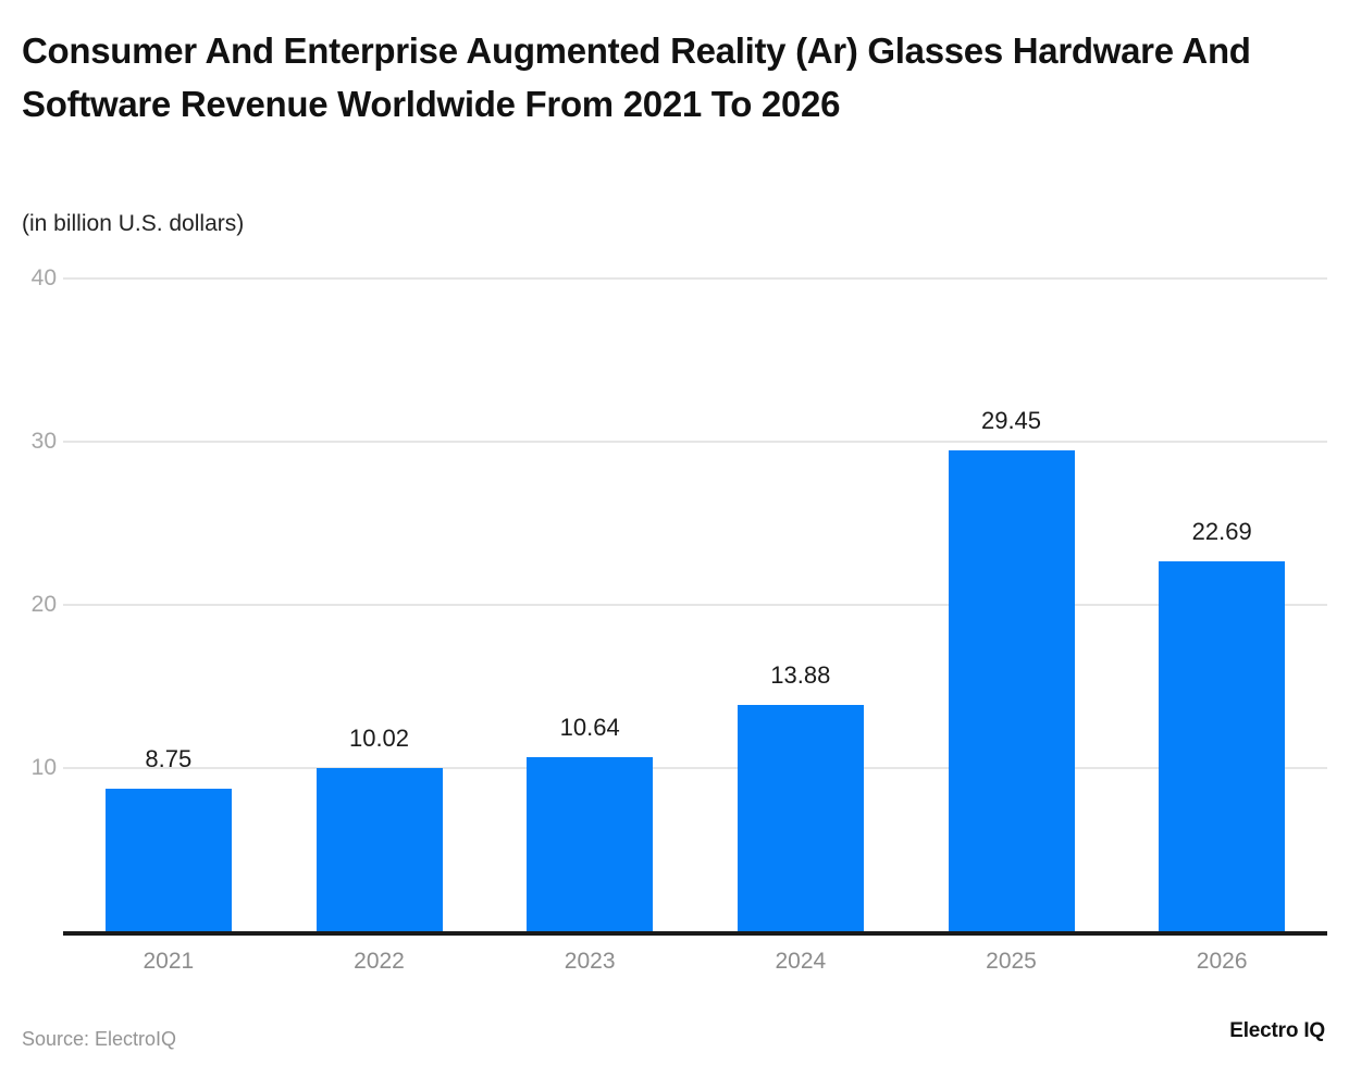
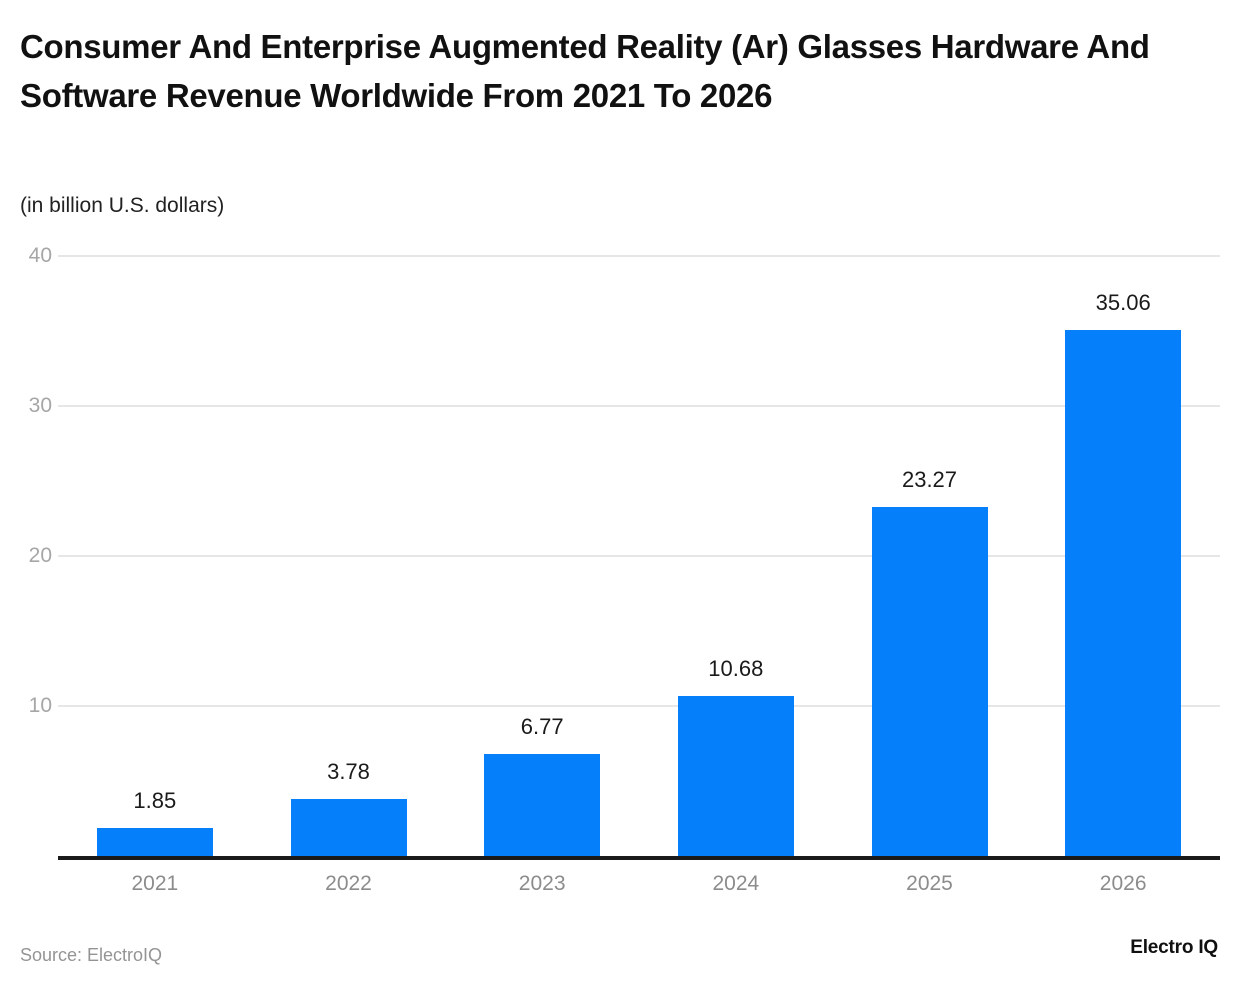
2021: 8.75 -> 1.85
2022: 10.02 -> 3.78
2023: 10.64 -> 6.77
2024: 13.88 -> 10.68
2025: 29.45 -> 23.27
2026: 22.69 -> 35.06
